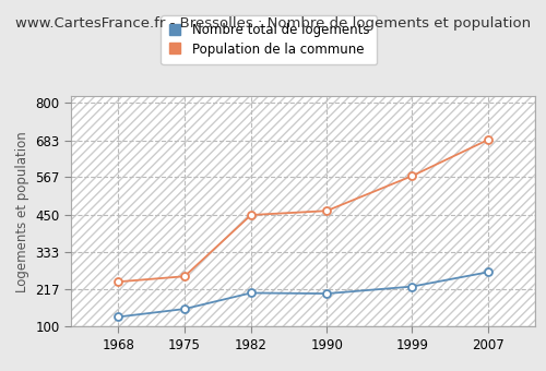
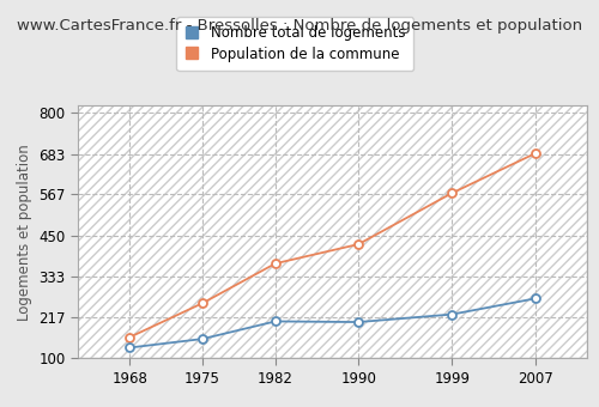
Population de la commune/1968: 240 -> 160
Population de la commune/1982: 449 -> 370
Population de la commune/1990: 462 -> 425
